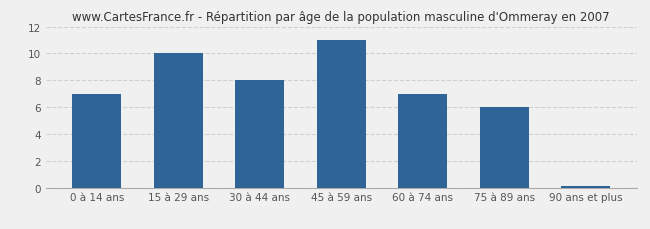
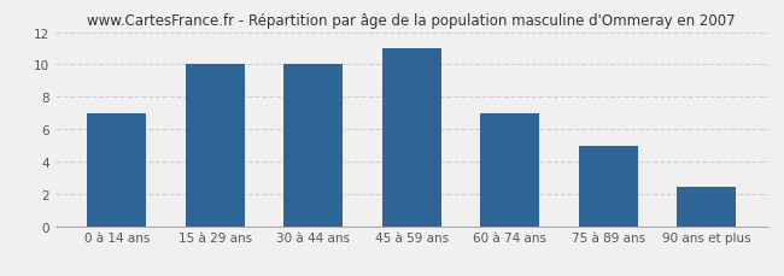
30 à 44 ans: 8.0 -> 10.0
75 à 89 ans: 6.0 -> 5.0
90 ans et plus: 0.1 -> 2.4
